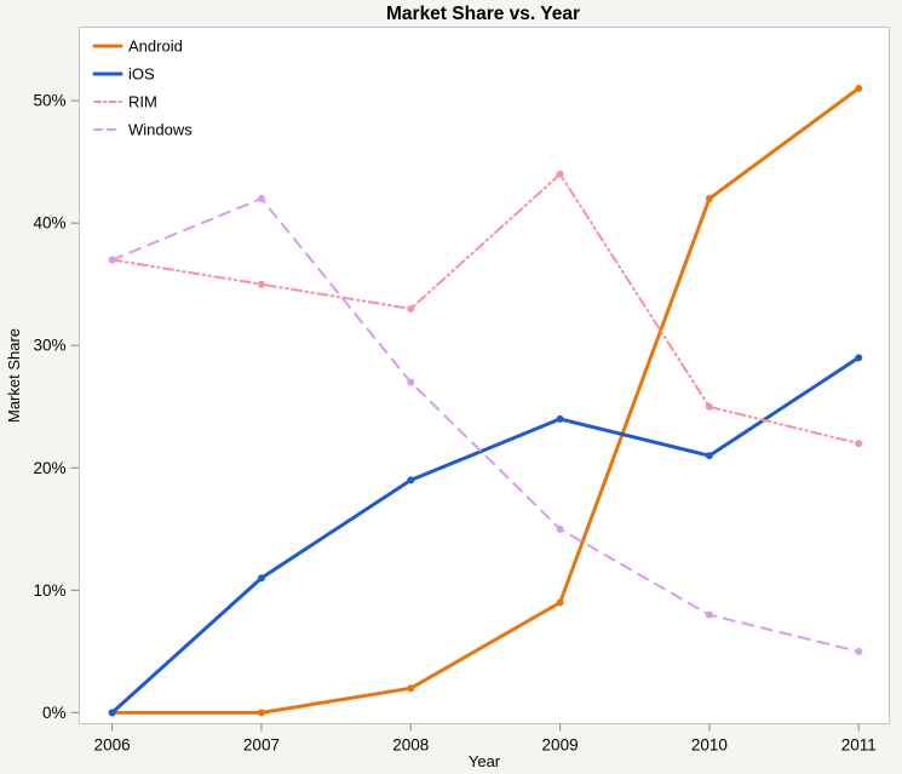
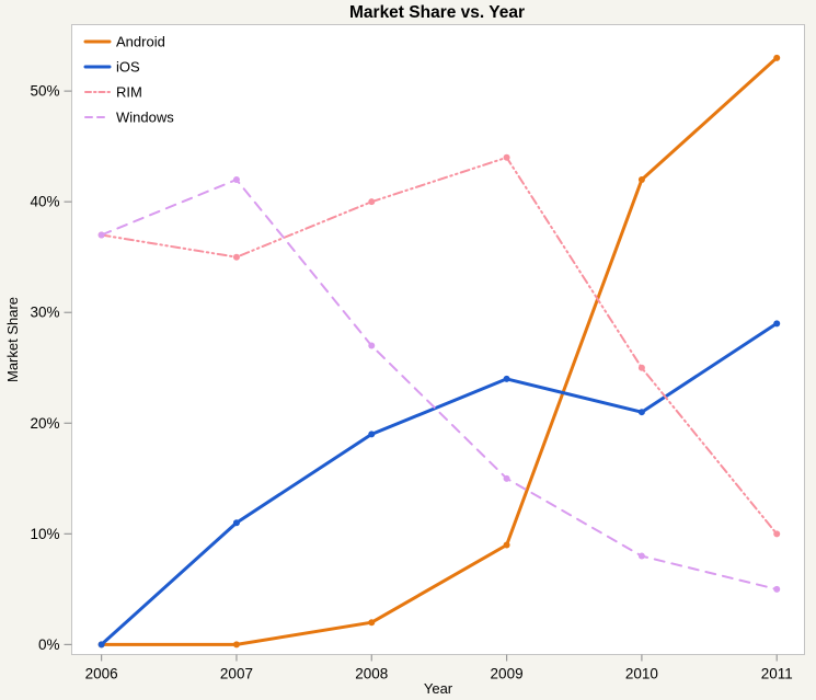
RIM/2008: 33% -> 40%
Android/2011: 51% -> 53%
RIM/2011: 22% -> 10%
